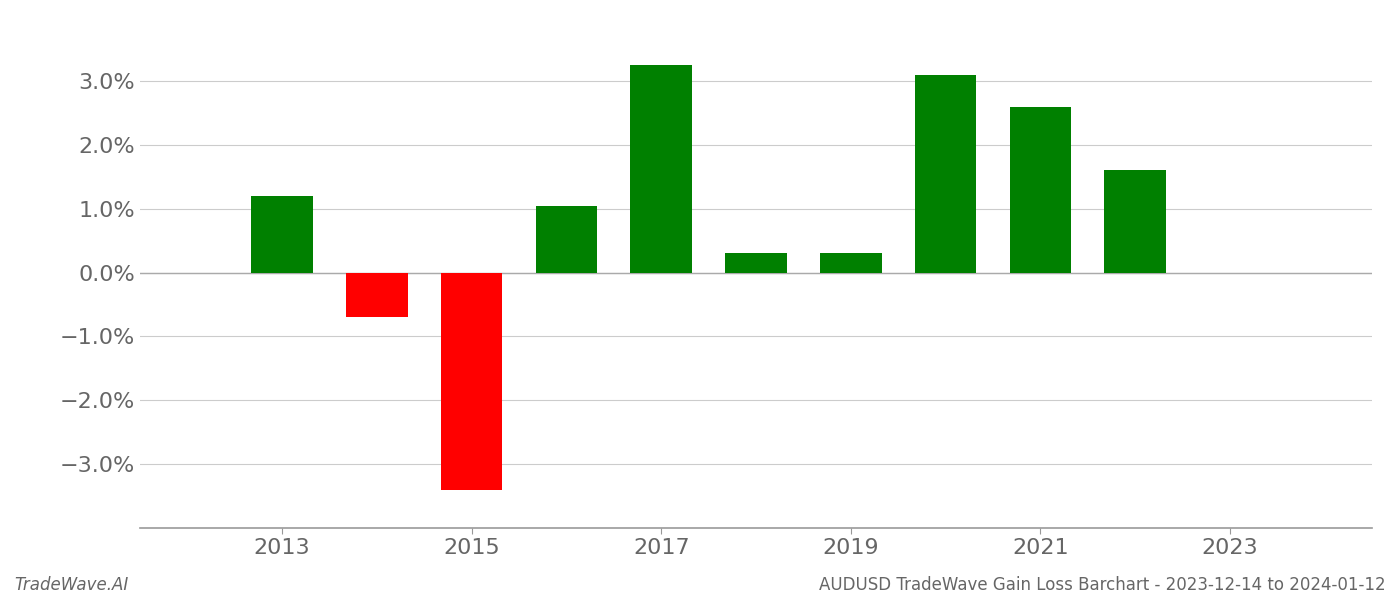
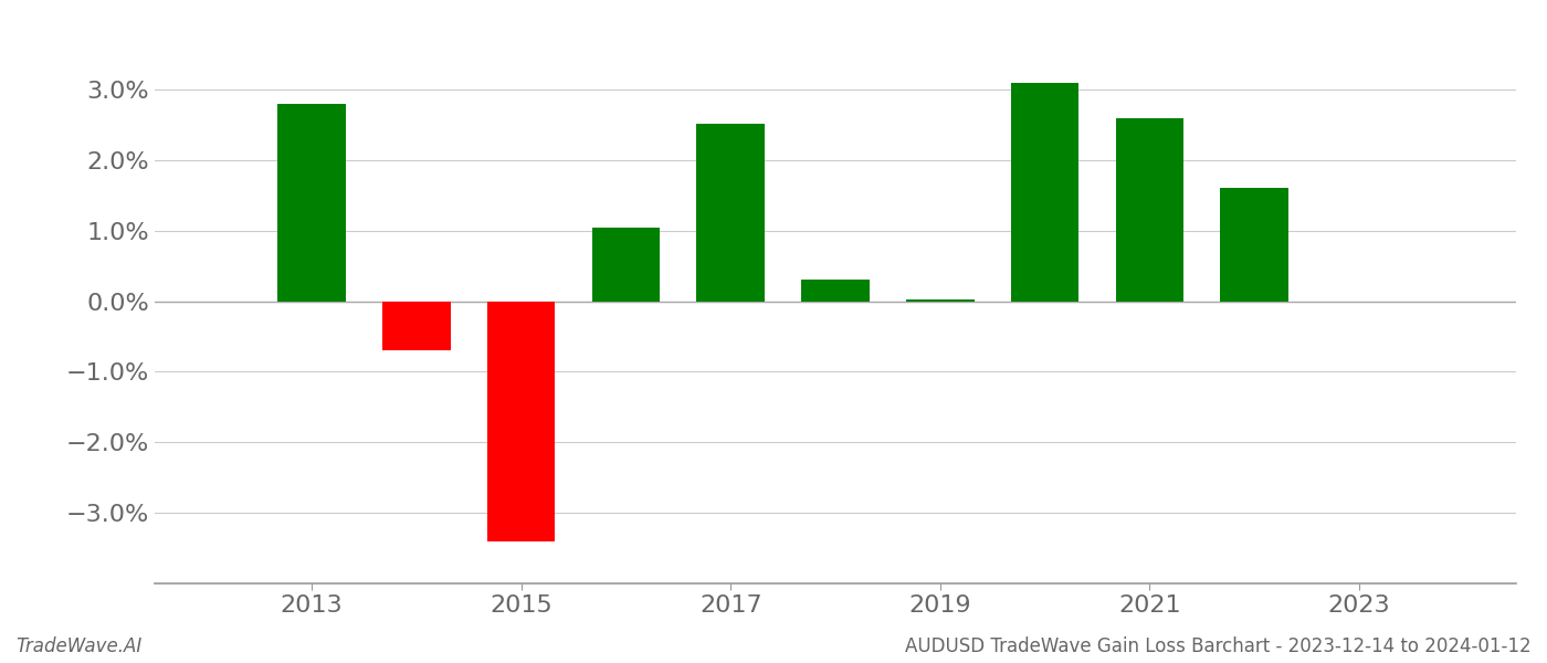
2013: 1.20% -> 2.80%
2017: 3.25% -> 2.52%
2019: 0.30% -> 0.02%
